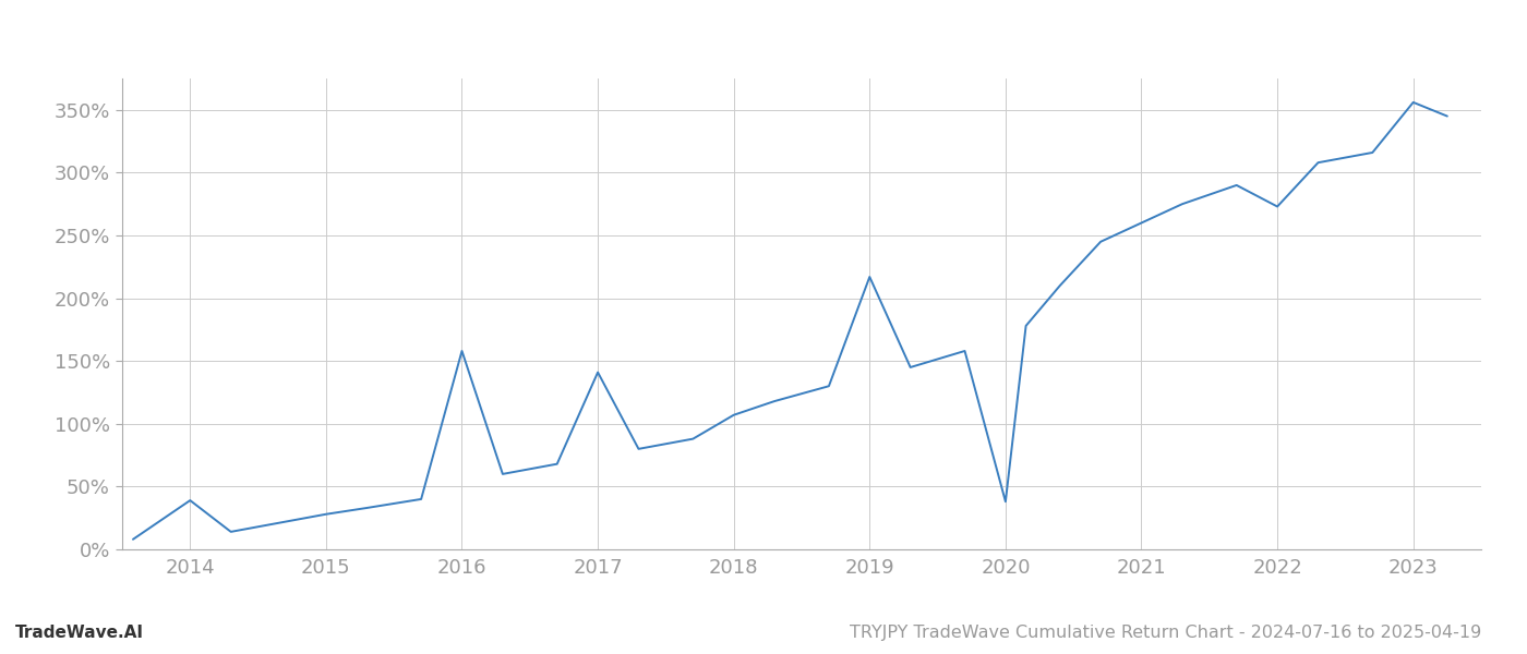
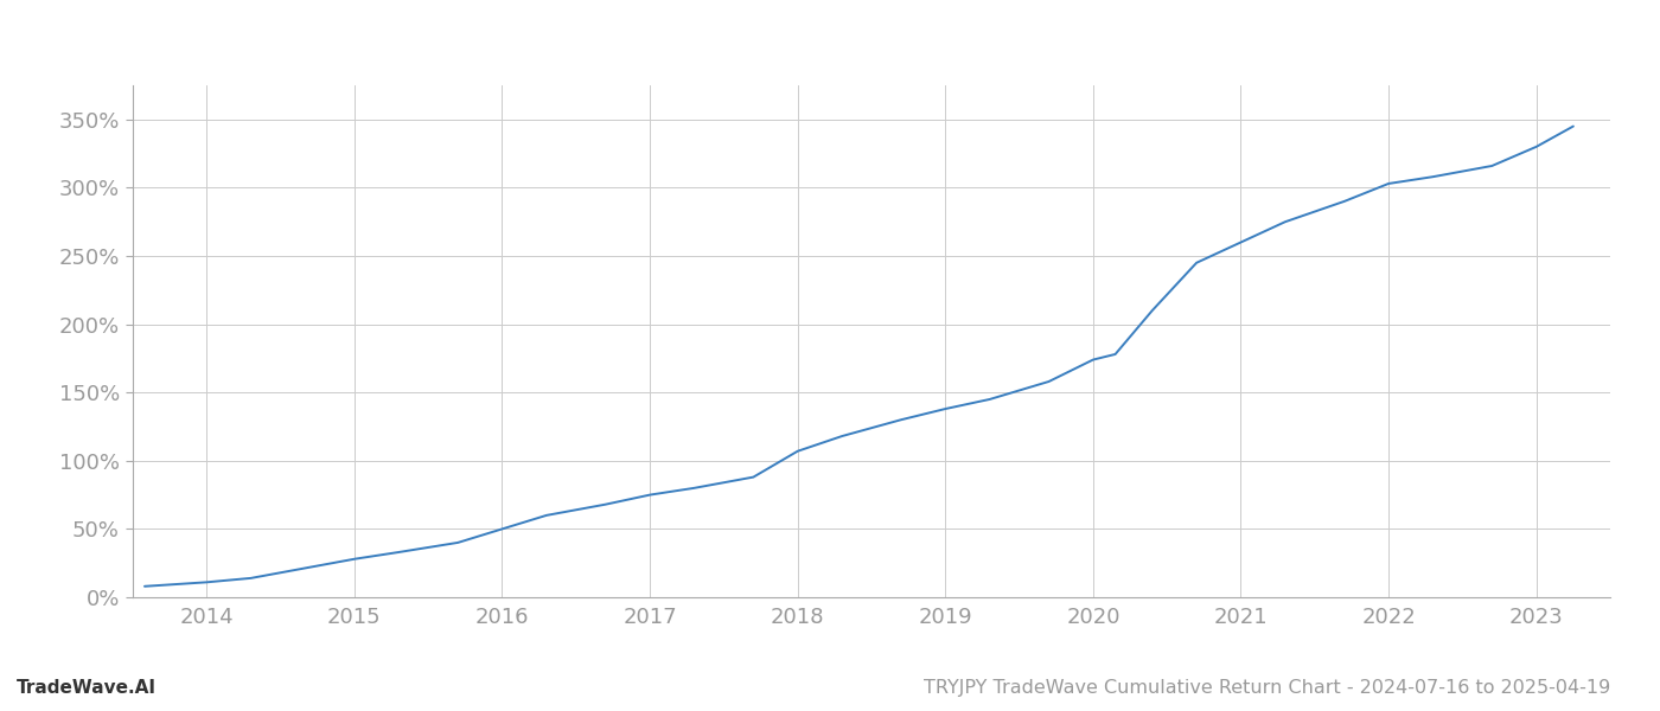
2014: 39% -> 11%
2016: 158% -> 50%
2017: 141% -> 75%
2019: 217% -> 138%
2020: 38% -> 174%
2022: 273% -> 303%
2023: 356% -> 330%
